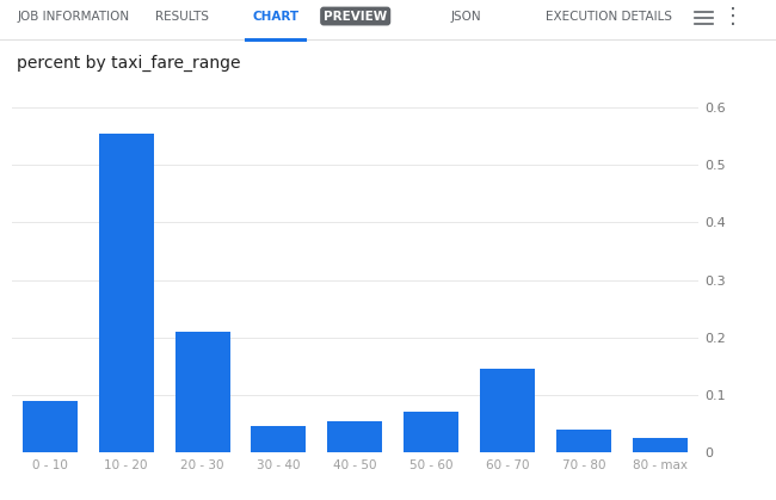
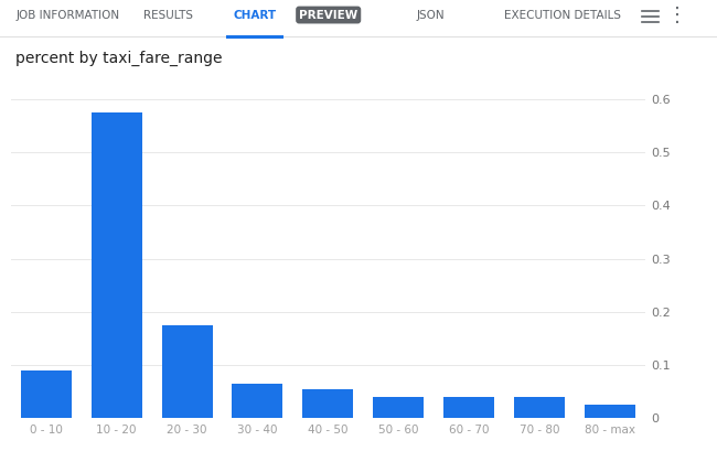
10 - 20: 0.555 -> 0.575
20 - 30: 0.210 -> 0.175
30 - 40: 0.045 -> 0.065
50 - 60: 0.070 -> 0.040
60 - 70: 0.145 -> 0.040
